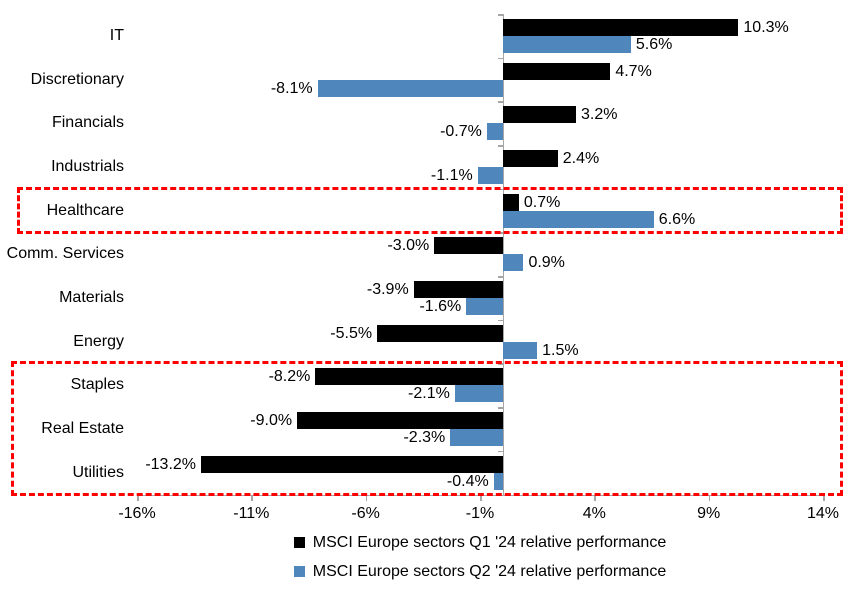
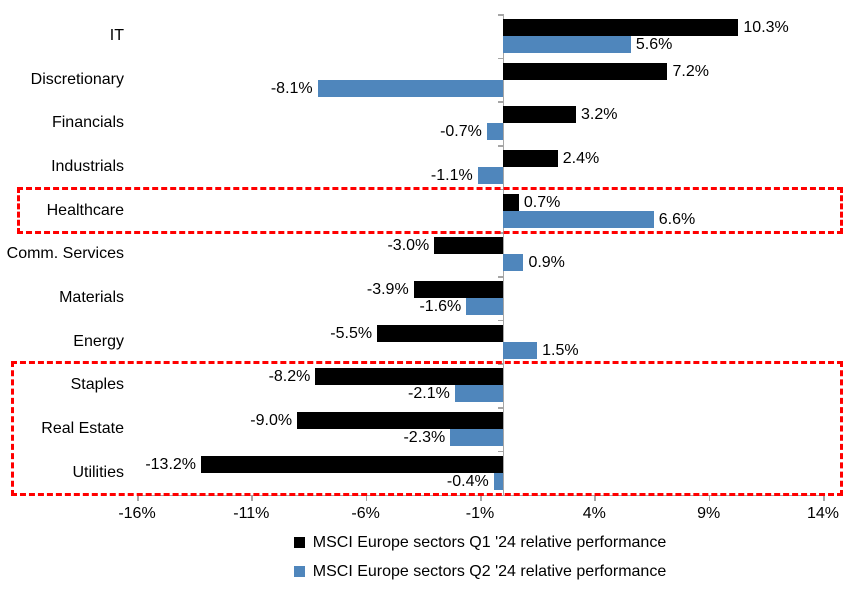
MSCI Europe sectors Q1 '24 relative performance/Discretionary: 4.7% -> 7.2%
